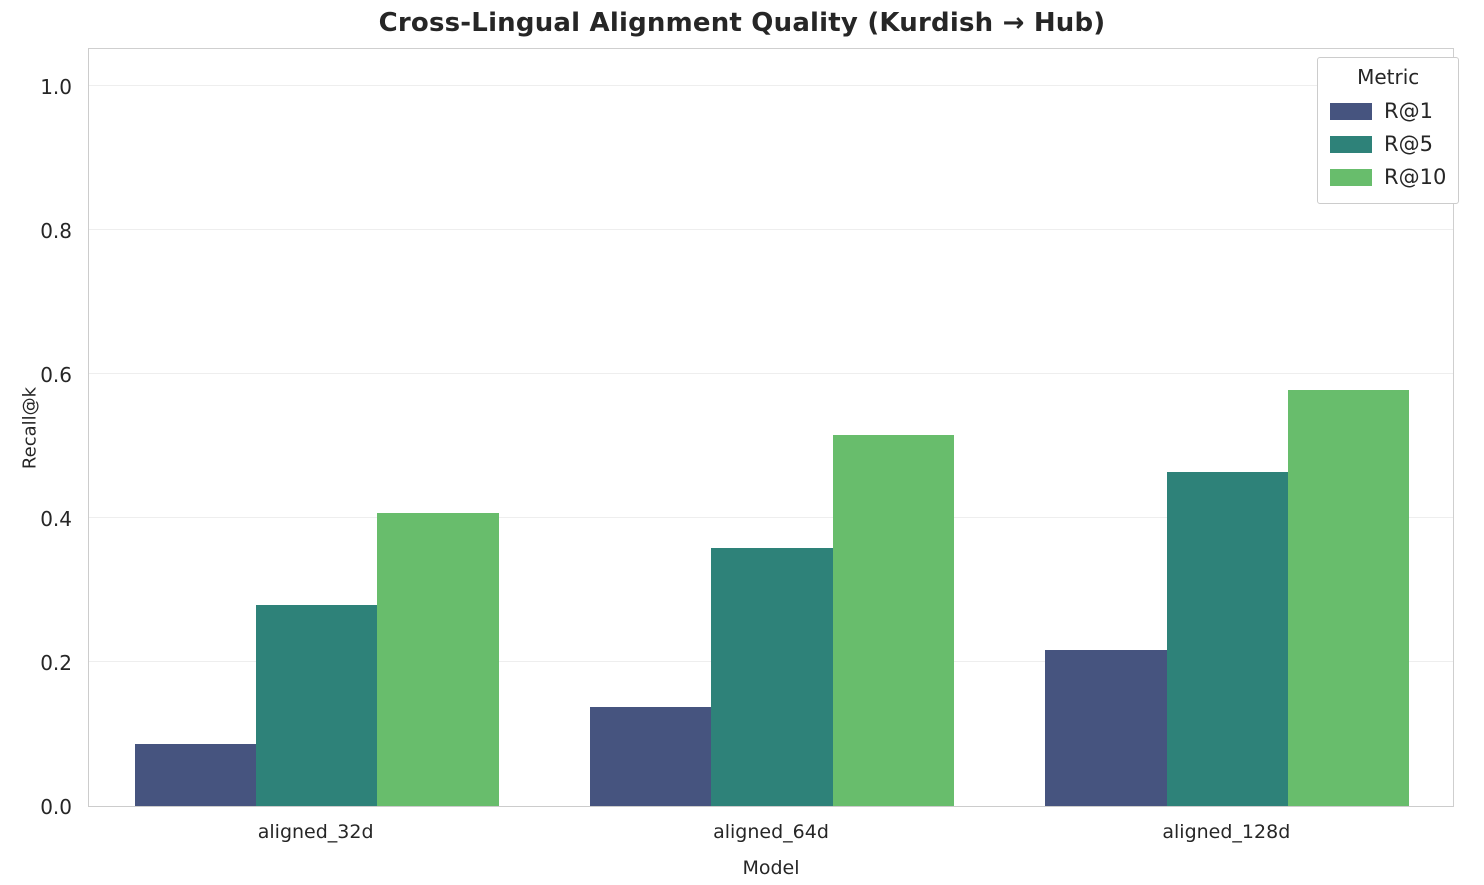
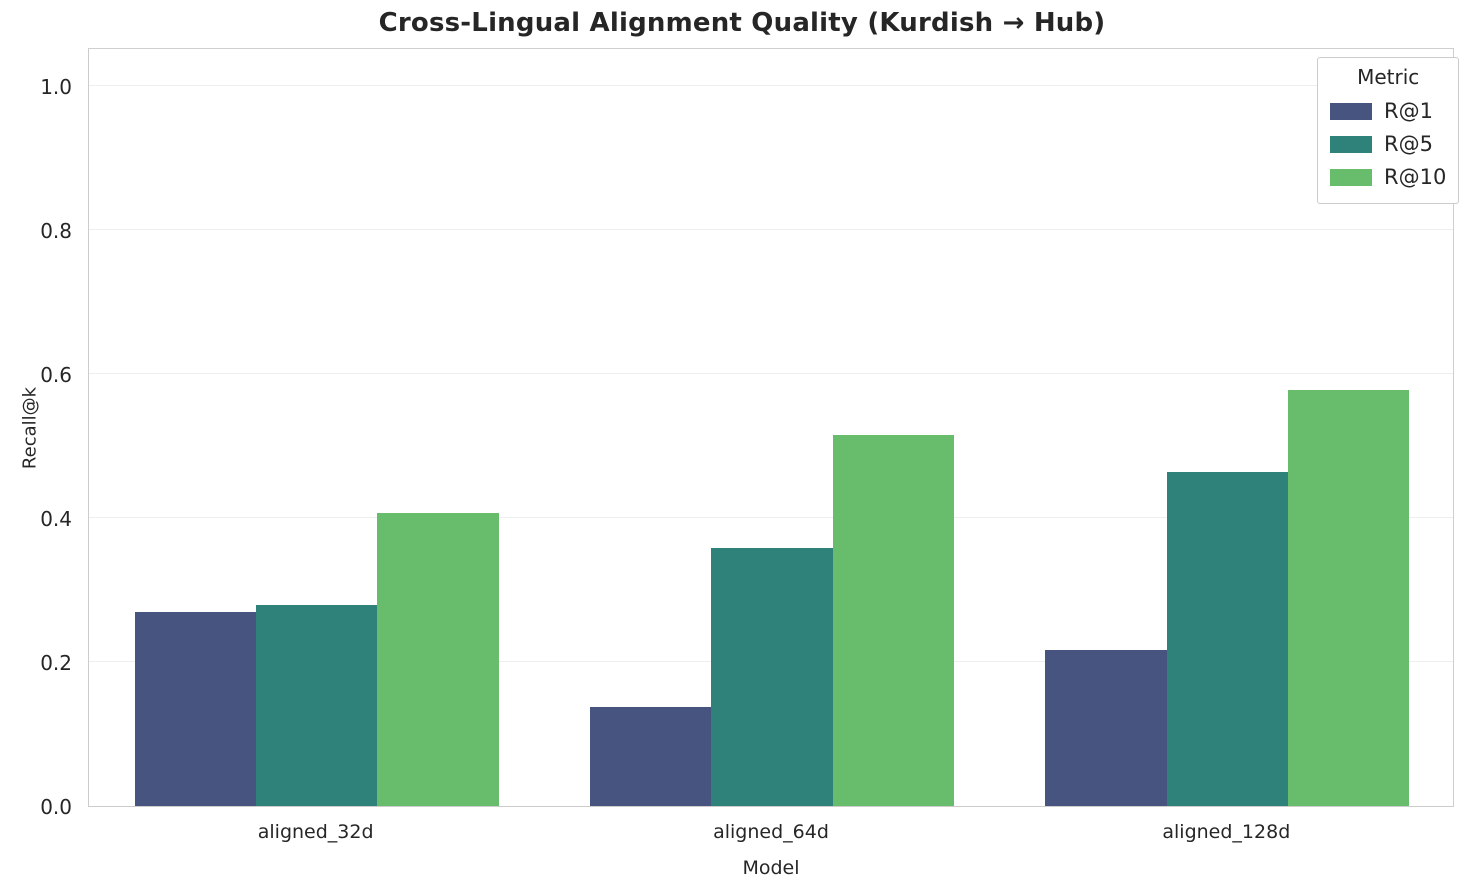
R@1/aligned_32d: 0.09 -> 0.27
